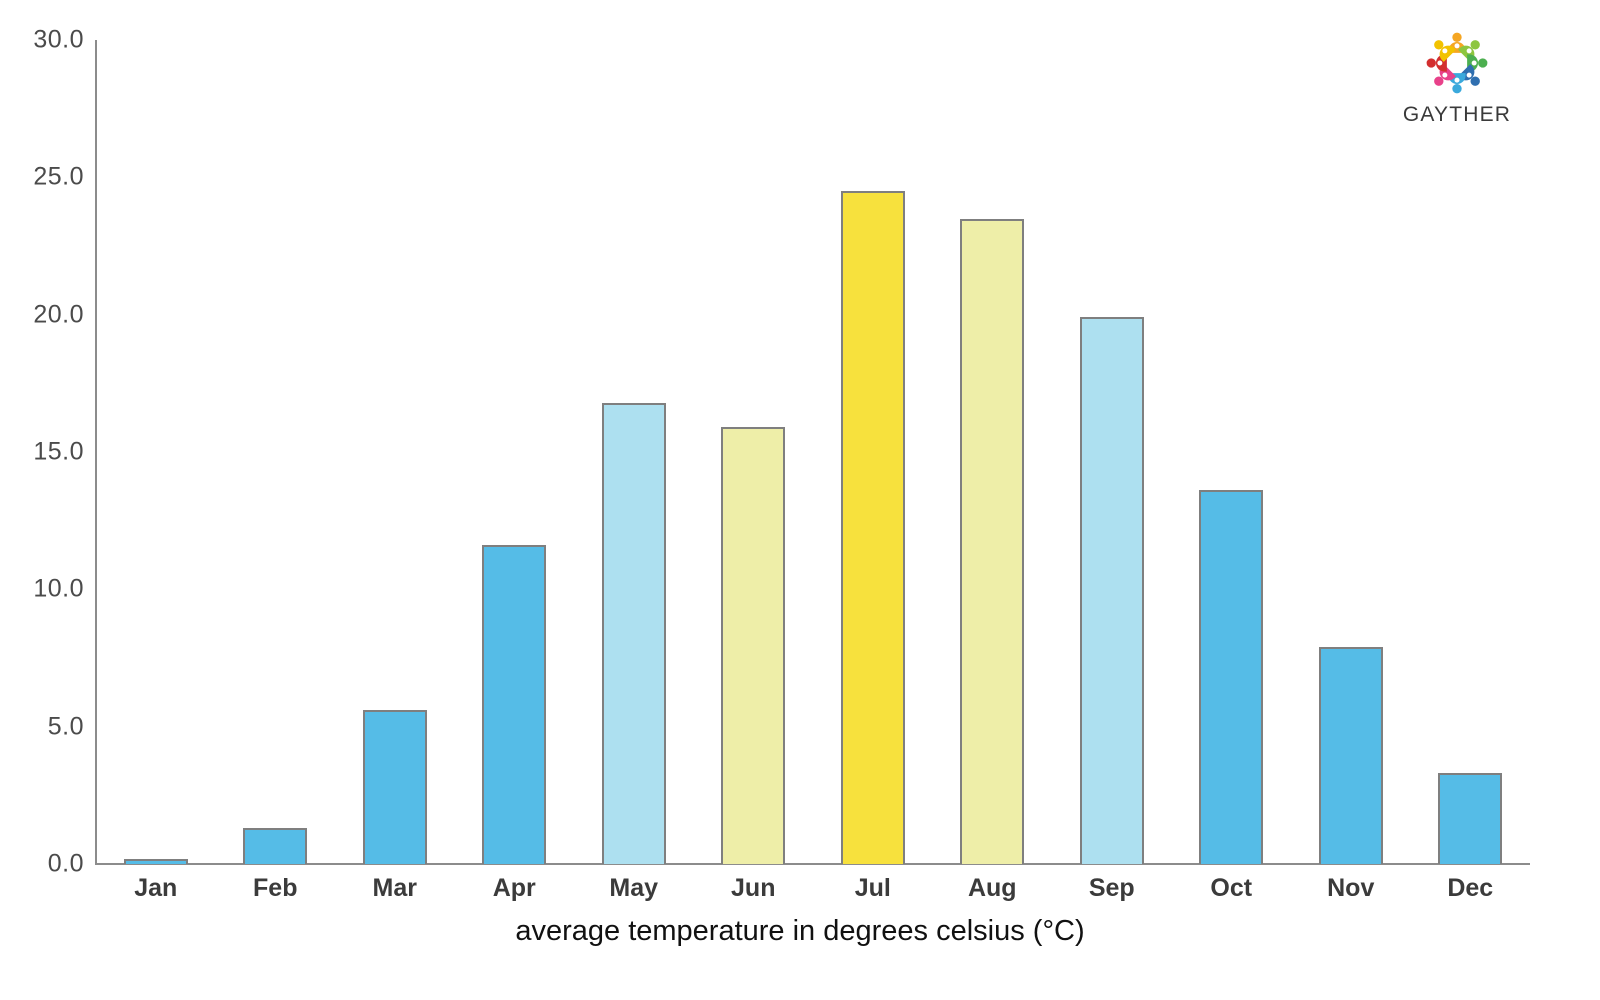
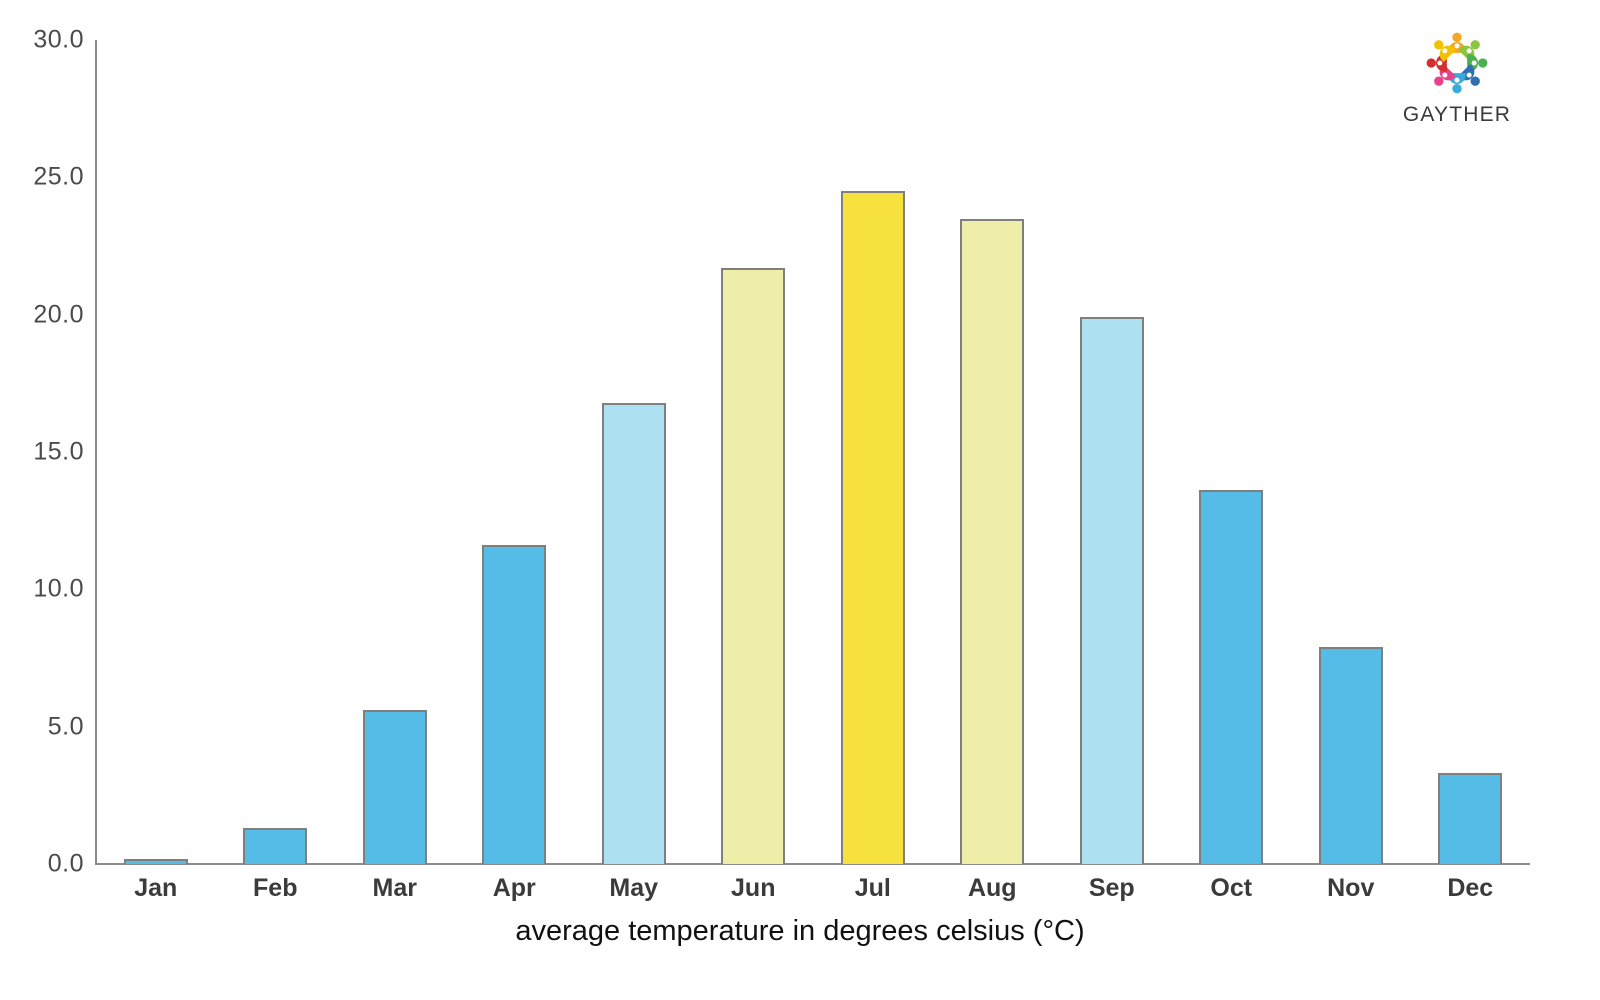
Jun: 15.9 -> 21.7
